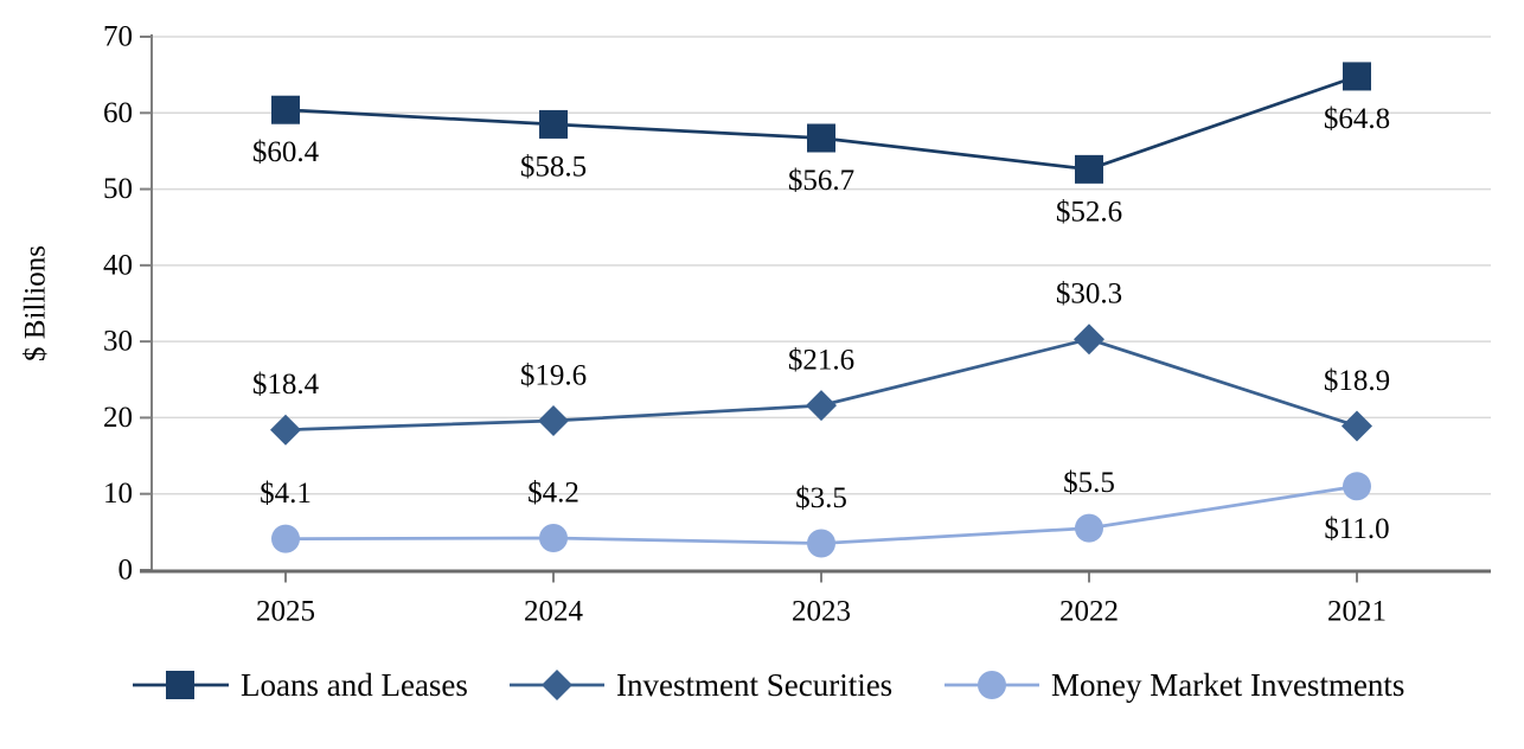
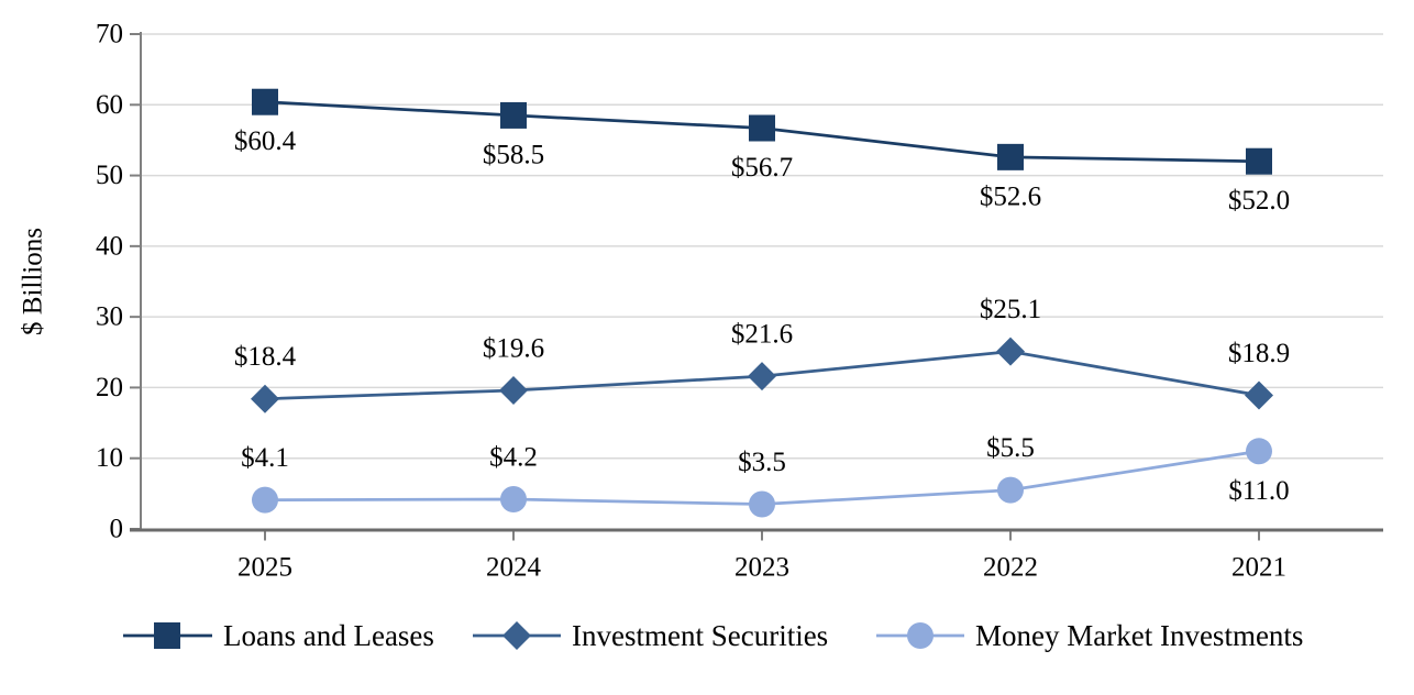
Investment Securities/2022: $30.3 -> $25.1
Loans and Leases/2021: $64.8 -> $52.0
